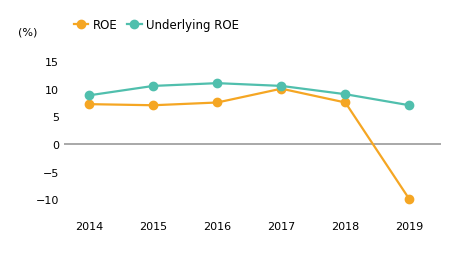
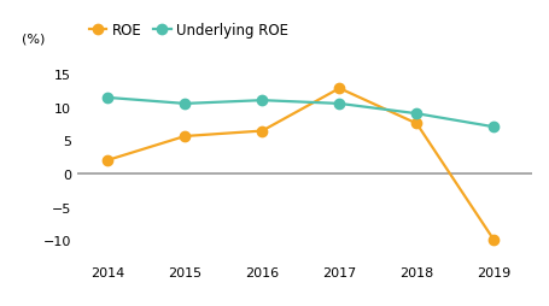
ROE/2014: 7.2 -> 2.0
Underlying ROE/2014: 8.8 -> 11.4
ROE/2015: 7.0 -> 5.6
ROE/2016: 7.5 -> 6.4
ROE/2017: 10.0 -> 12.8
